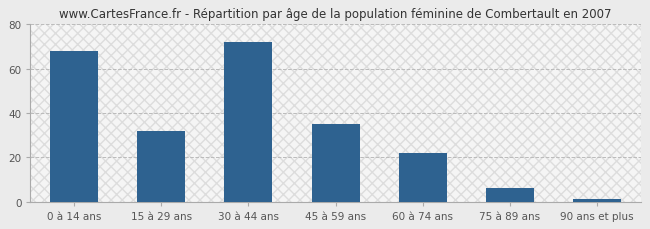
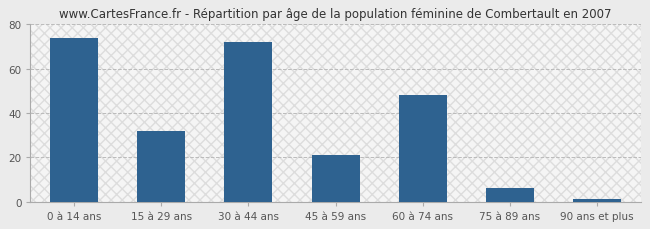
0 à 14 ans: 68 -> 74
45 à 59 ans: 35 -> 21
60 à 74 ans: 22 -> 48
